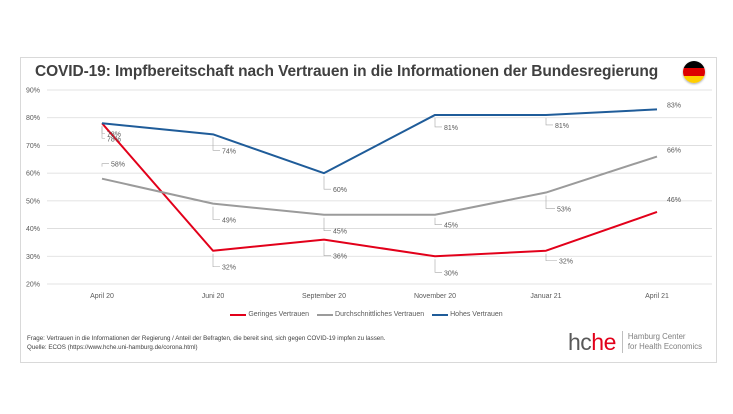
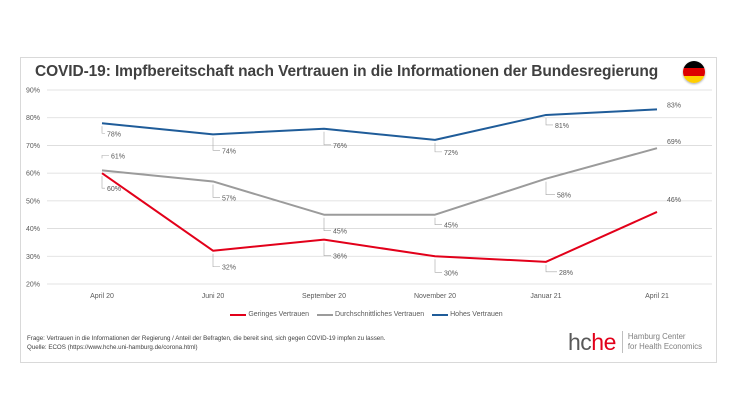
Geringes Vertrauen/April 20: 78% -> 60%
Durchschnittliches Vertrauen/April 20: 58% -> 61%
Durchschnittliches Vertrauen/Juni 20: 49% -> 57%
Hohes Vertrauen/September 20: 60% -> 76%
Hohes Vertrauen/November 20: 81% -> 72%
Geringes Vertrauen/Januar 21: 32% -> 28%
Durchschnittliches Vertrauen/Januar 21: 53% -> 58%
Durchschnittliches Vertrauen/April 21: 66% -> 69%
